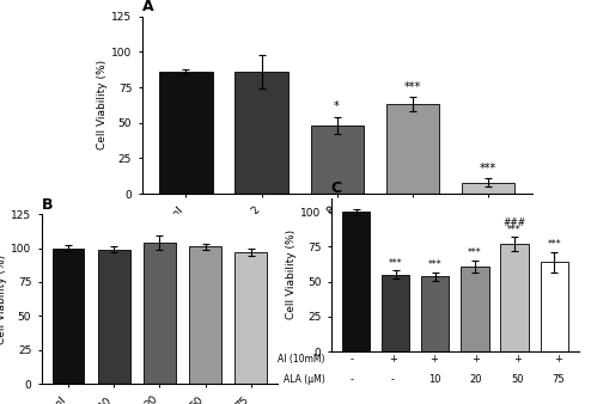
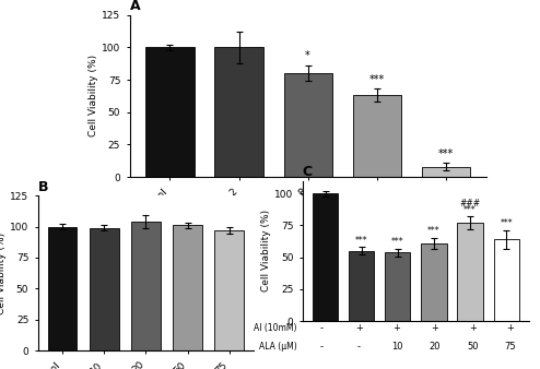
A/Control: 86 -> 100
A/2: 86 -> 100
A/8: 48 -> 80
